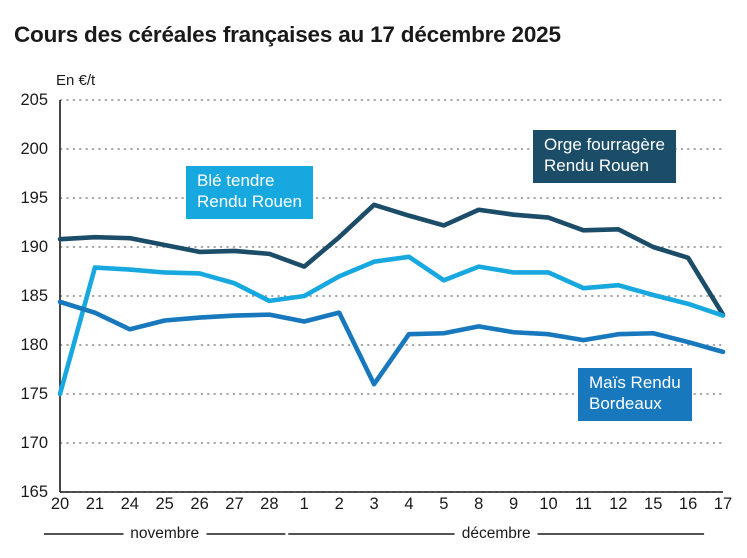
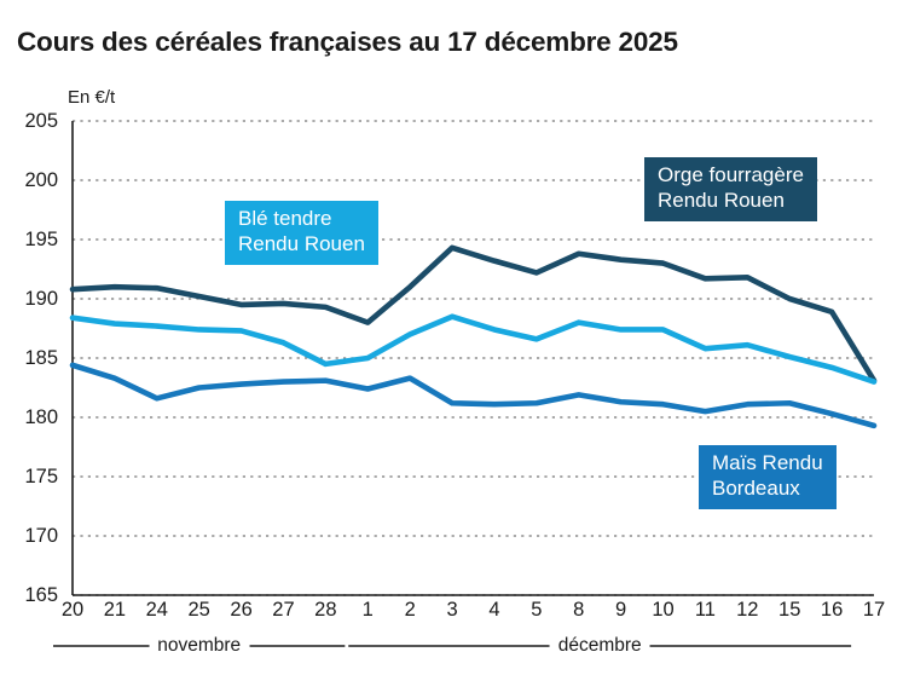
Blé tendre Rendu Rouen/20: 175 -> 188
Maïs Rendu Bordeaux/3: 176 -> 181
Blé tendre Rendu Rouen/4: 189 -> 187
